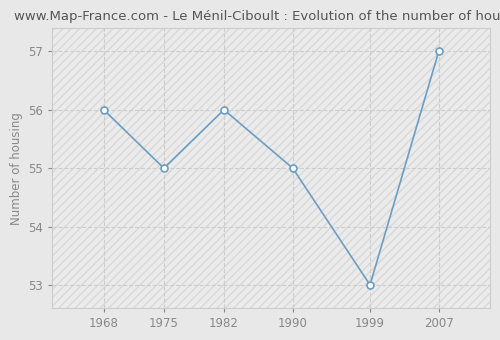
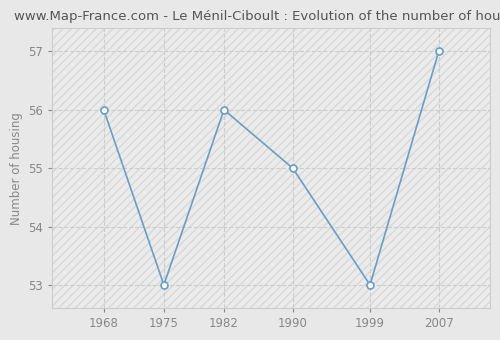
1975: 55 -> 53
